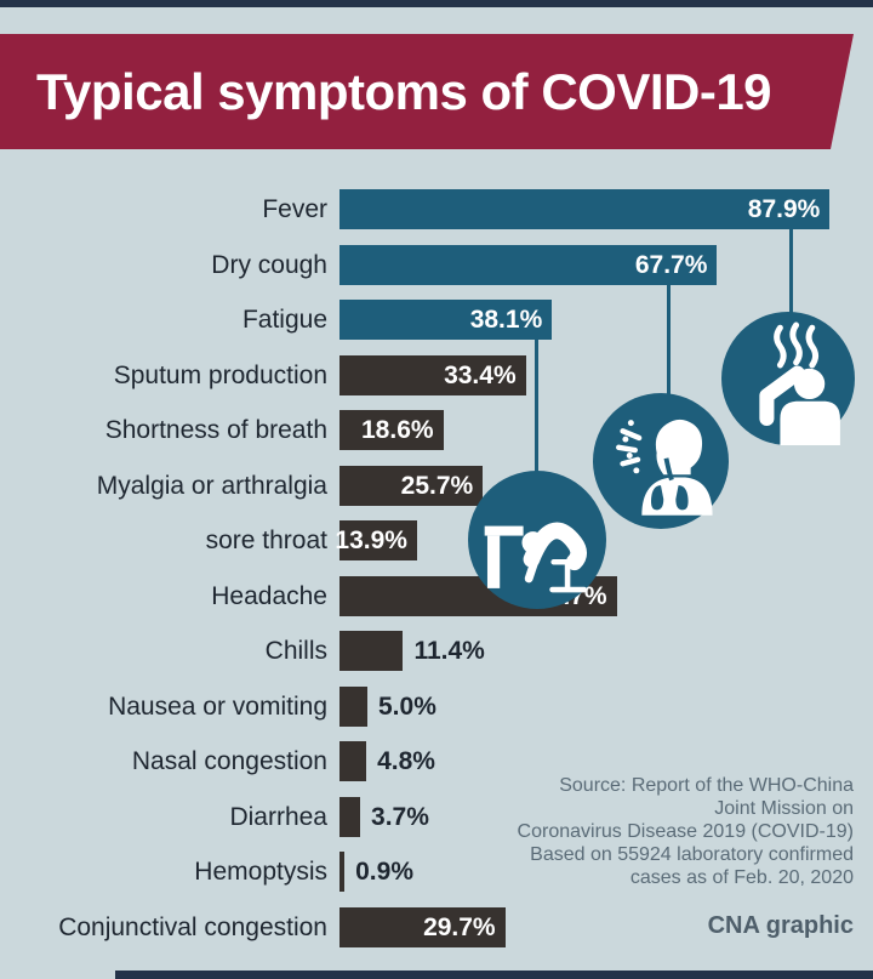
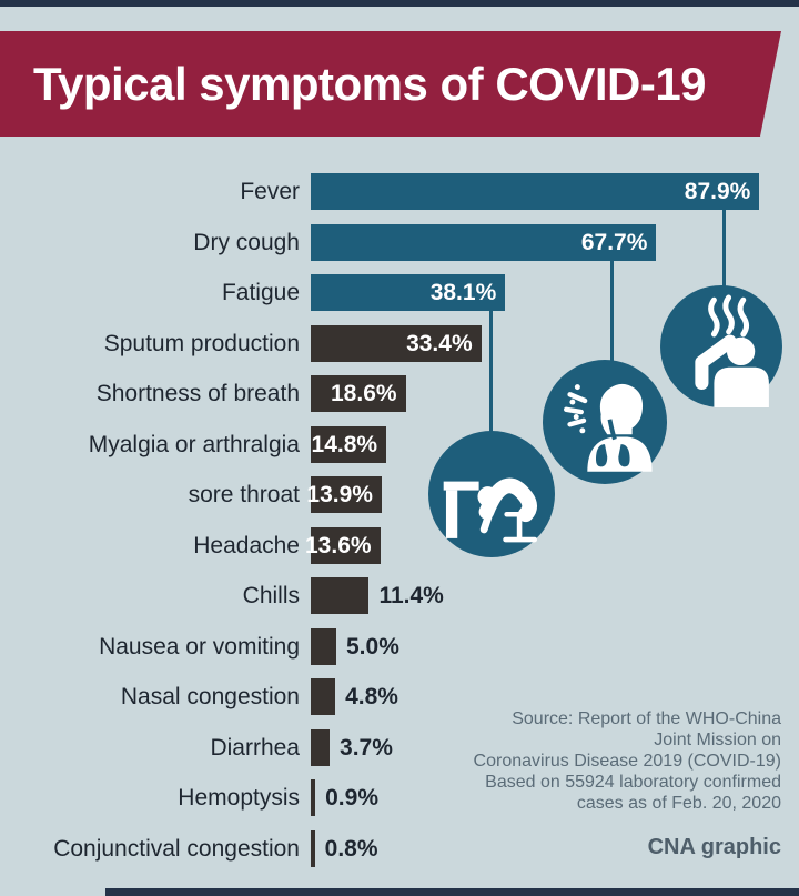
Myalgia or arthralgia: 25.7% -> 14.8%
Headache: 49.7% -> 13.6%
Conjunctival congestion: 29.7% -> 0.8%
